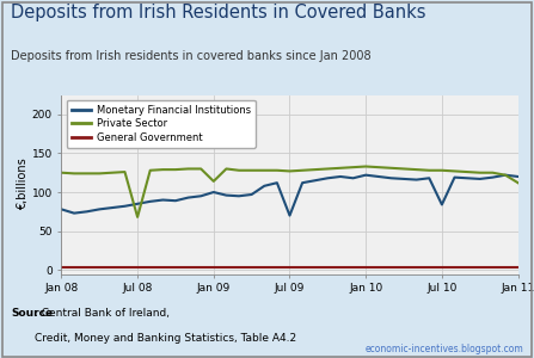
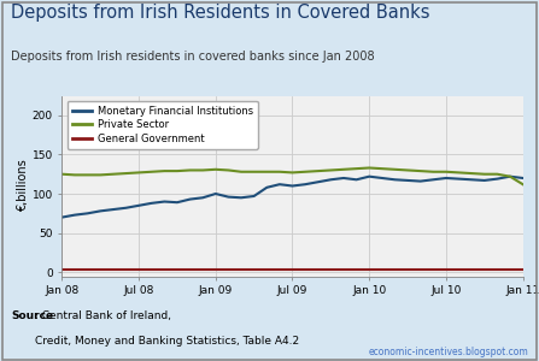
Monetary Financial Institutions/Jan 08: 78 -> 70
Private Sector/Jul 08: 68 -> 127
Private Sector/Jan 09: 114 -> 131
Monetary Financial Institutions/Jul 09: 70 -> 110
Monetary Financial Institutions/Jul 10: 84 -> 120
